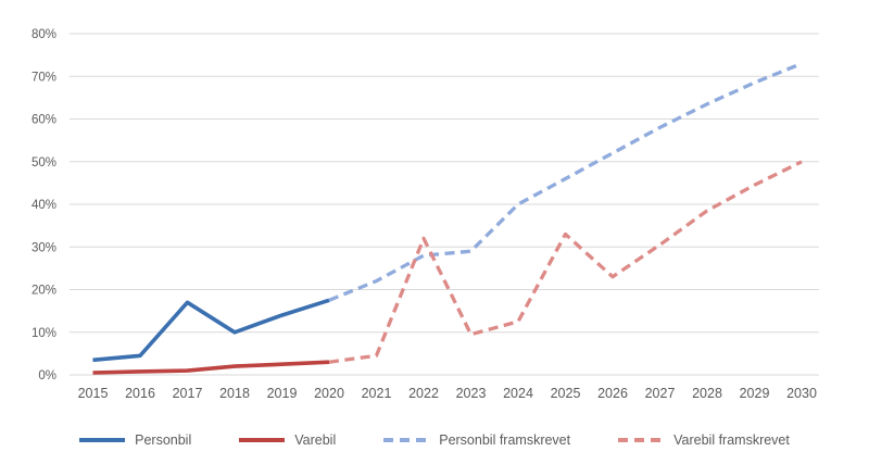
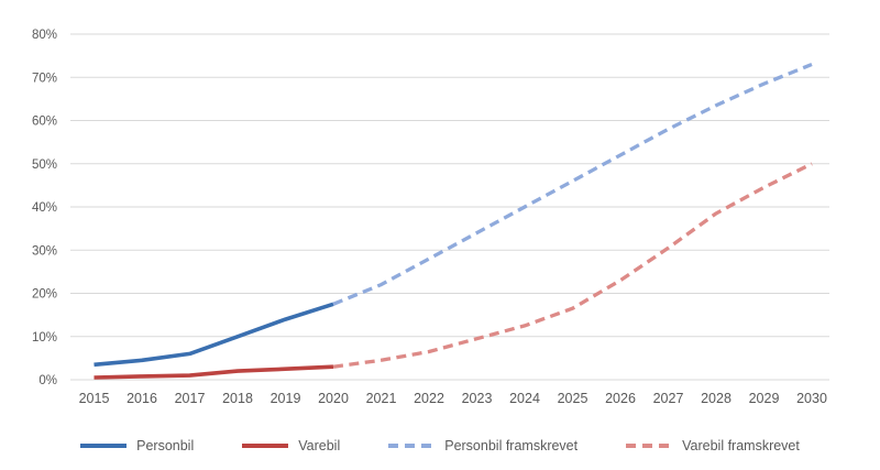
Personbil/2017: 17% -> 6%
Varebil framskrevet/2022: 32% -> 6%
Personbil framskrevet/2023: 29% -> 34%
Varebil framskrevet/2025: 33% -> 16%
